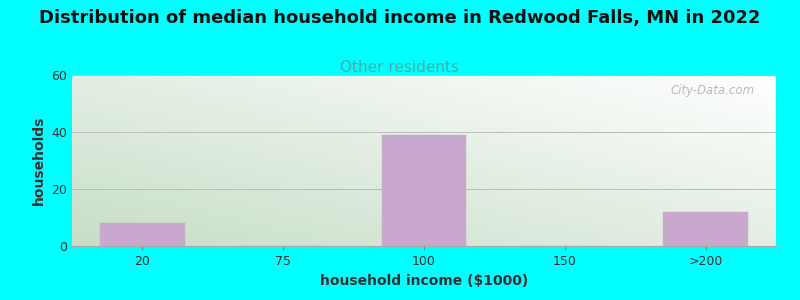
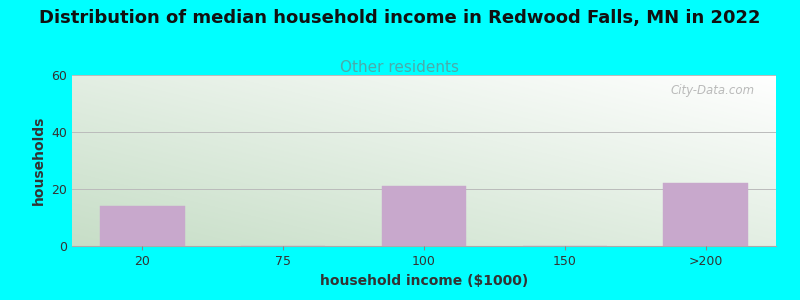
20: 8 -> 14
100: 39 -> 21
>200: 12 -> 22
